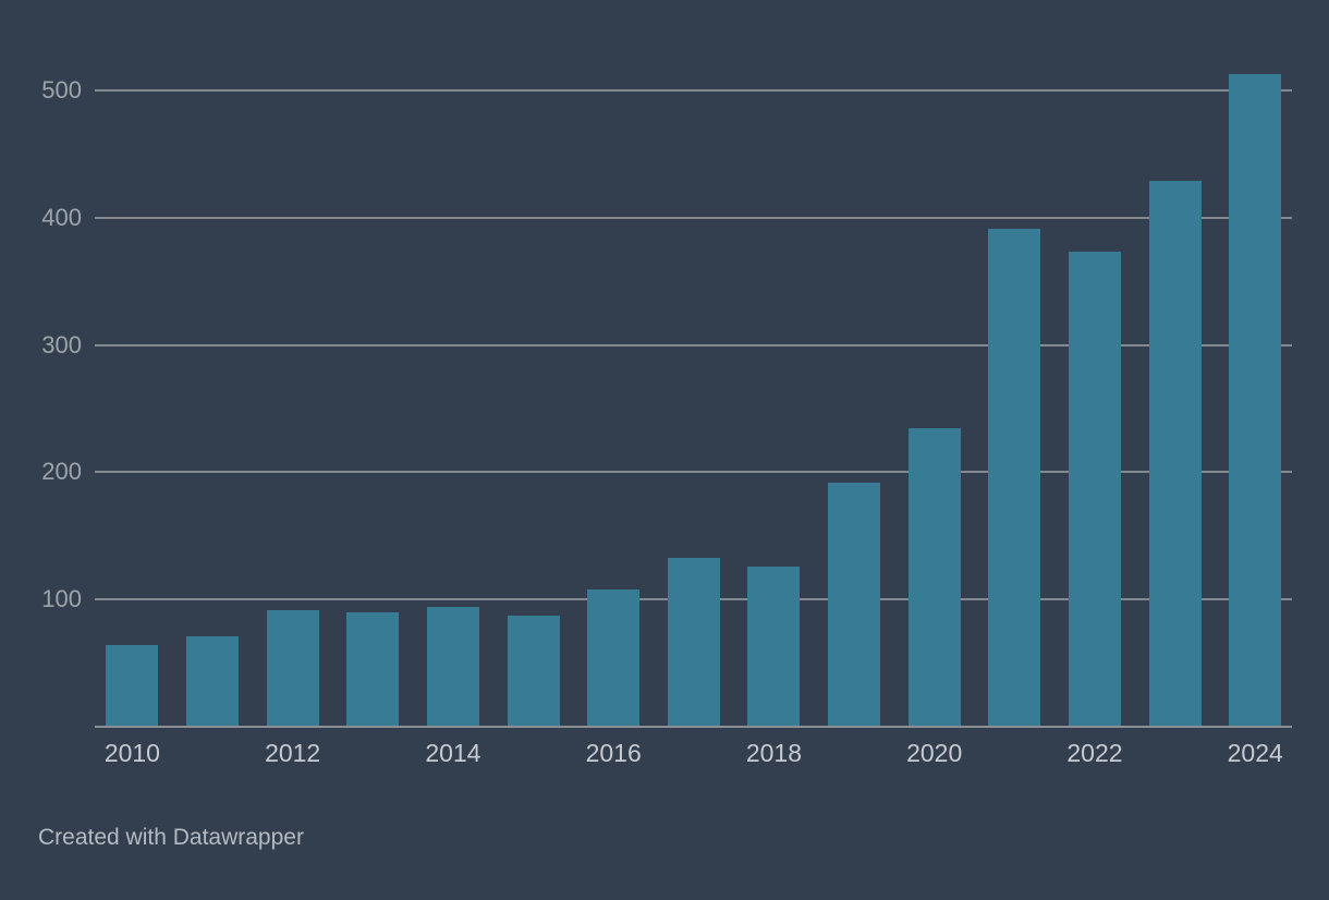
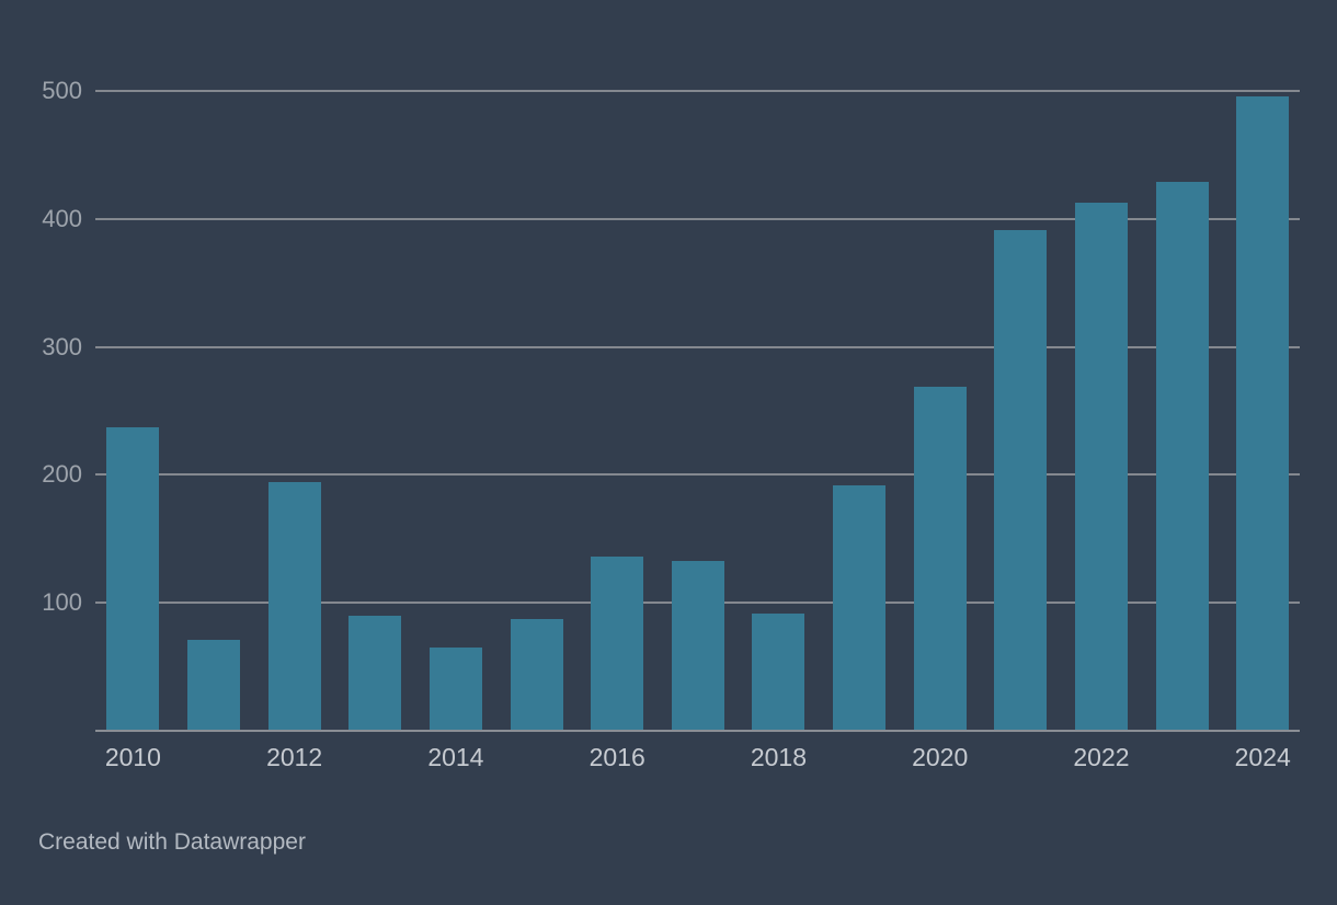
2010: 64 -> 237
2012: 92 -> 194
2014: 94 -> 65
2016: 108 -> 136
2018: 126 -> 92
2020: 235 -> 269
2022: 373 -> 413
2024: 513 -> 496
